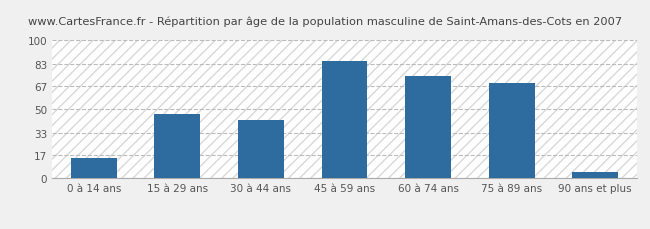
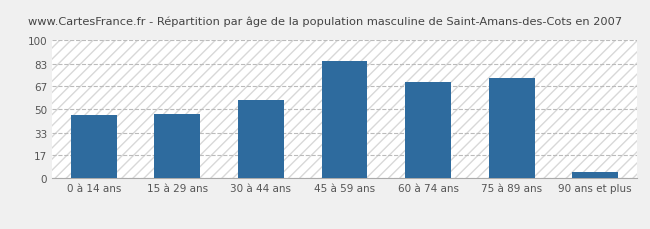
0 à 14 ans: 15 -> 46
30 à 44 ans: 42 -> 57
60 à 74 ans: 74 -> 70
75 à 89 ans: 69 -> 73
